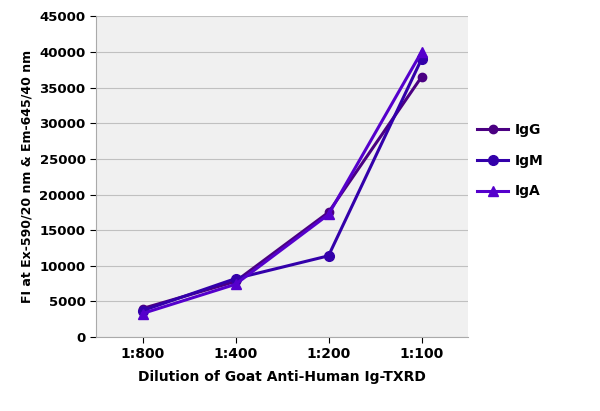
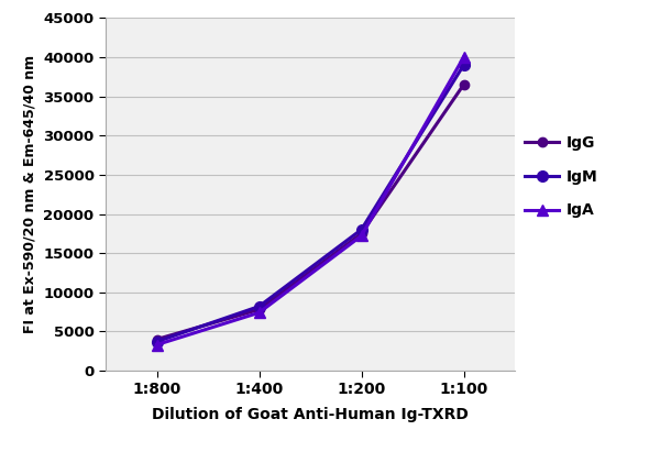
IgM/1:200: 11400 -> 18000
